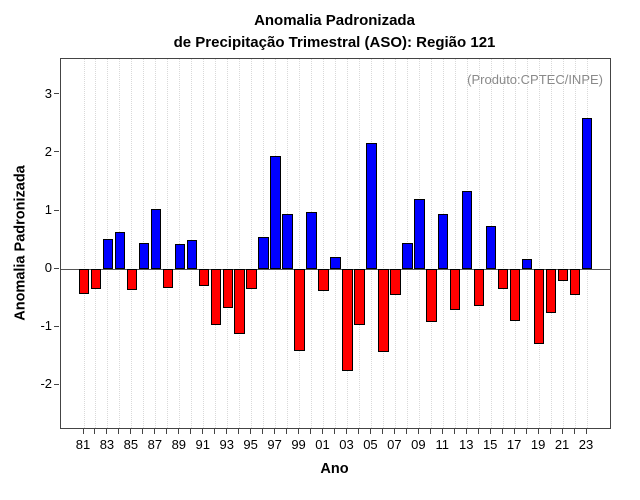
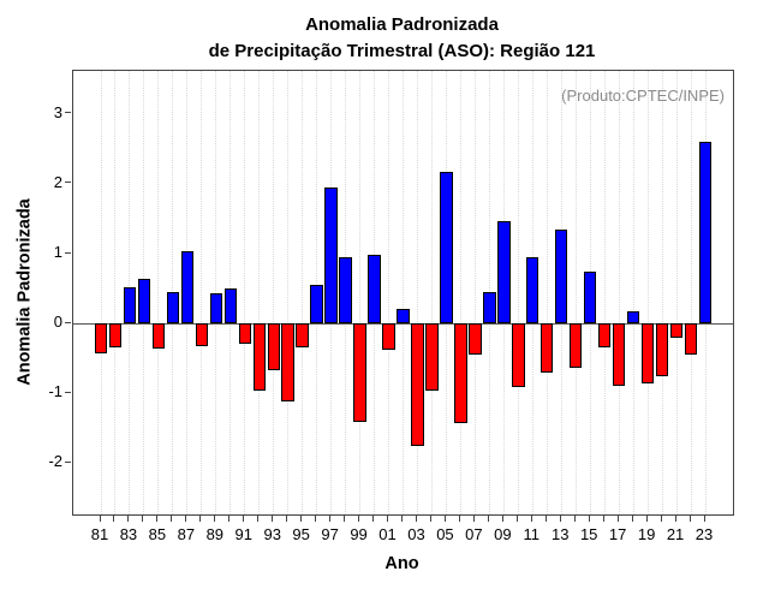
09: 1.2 -> 1.5
19: -1.3 -> -0.9
